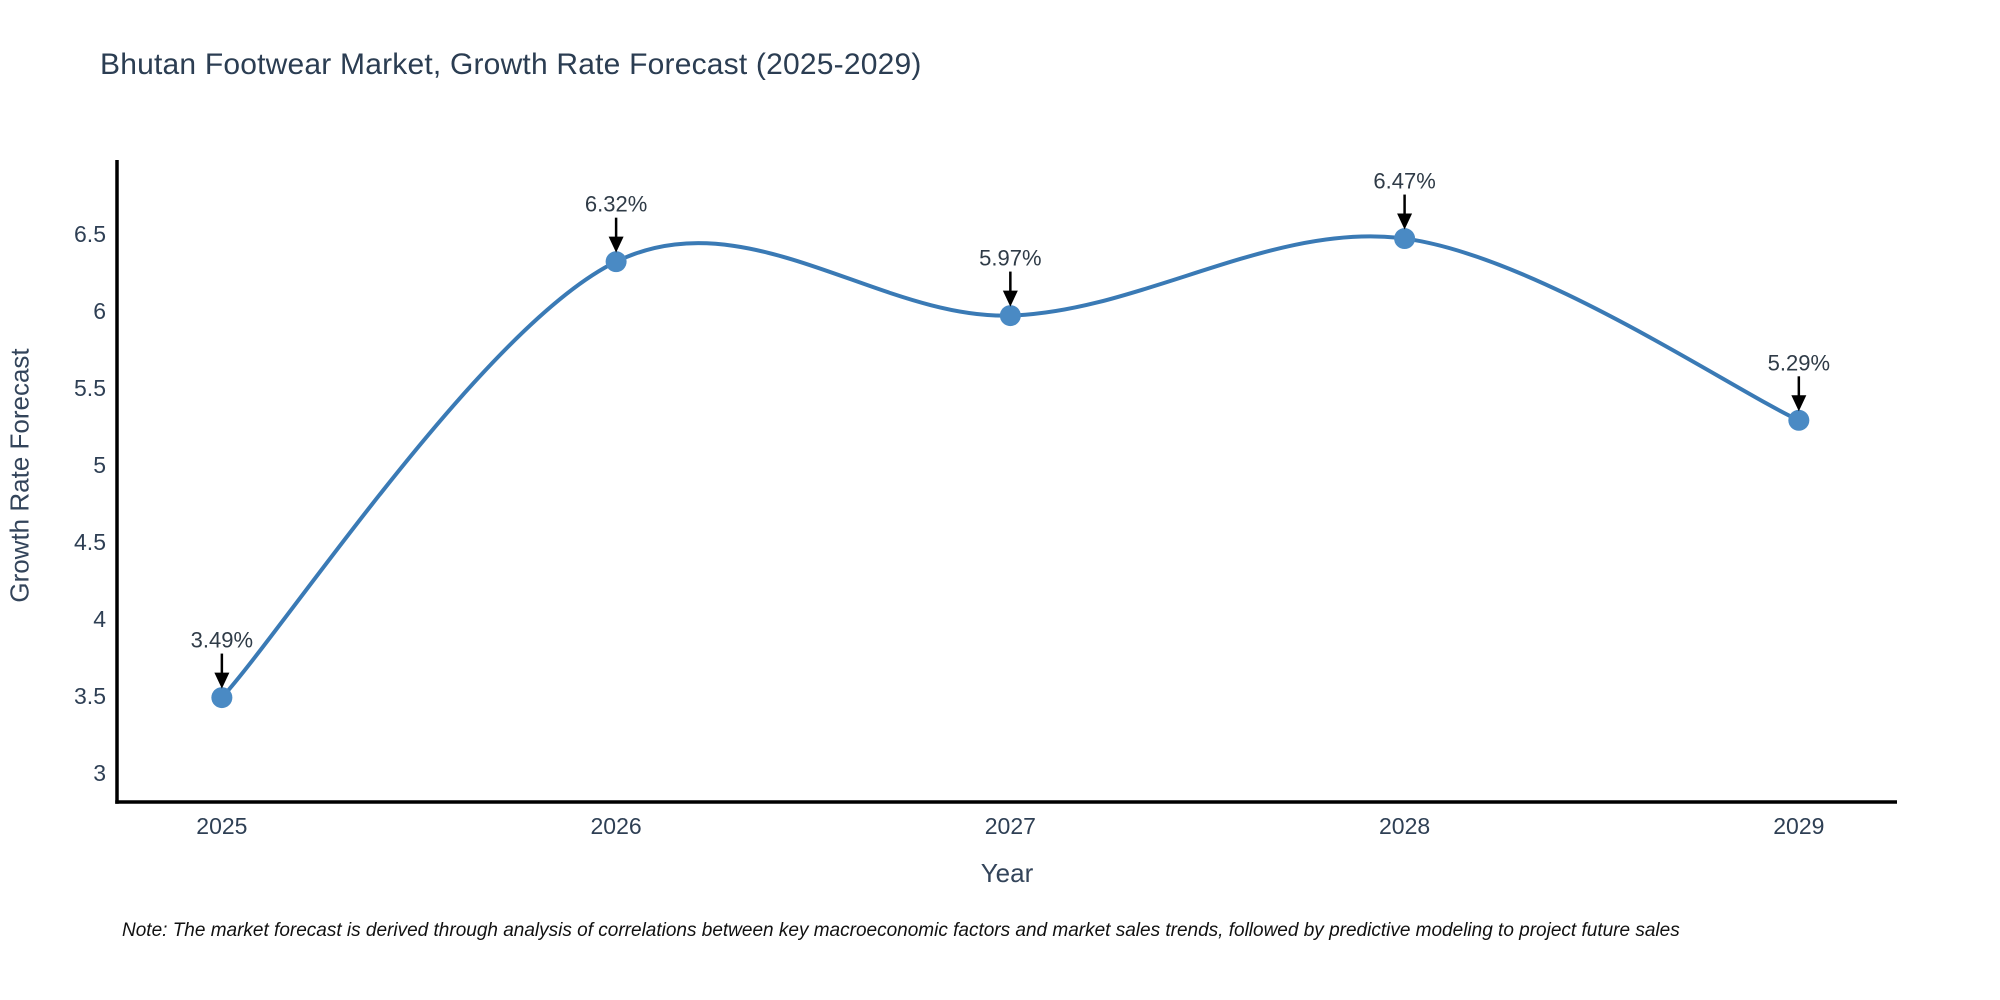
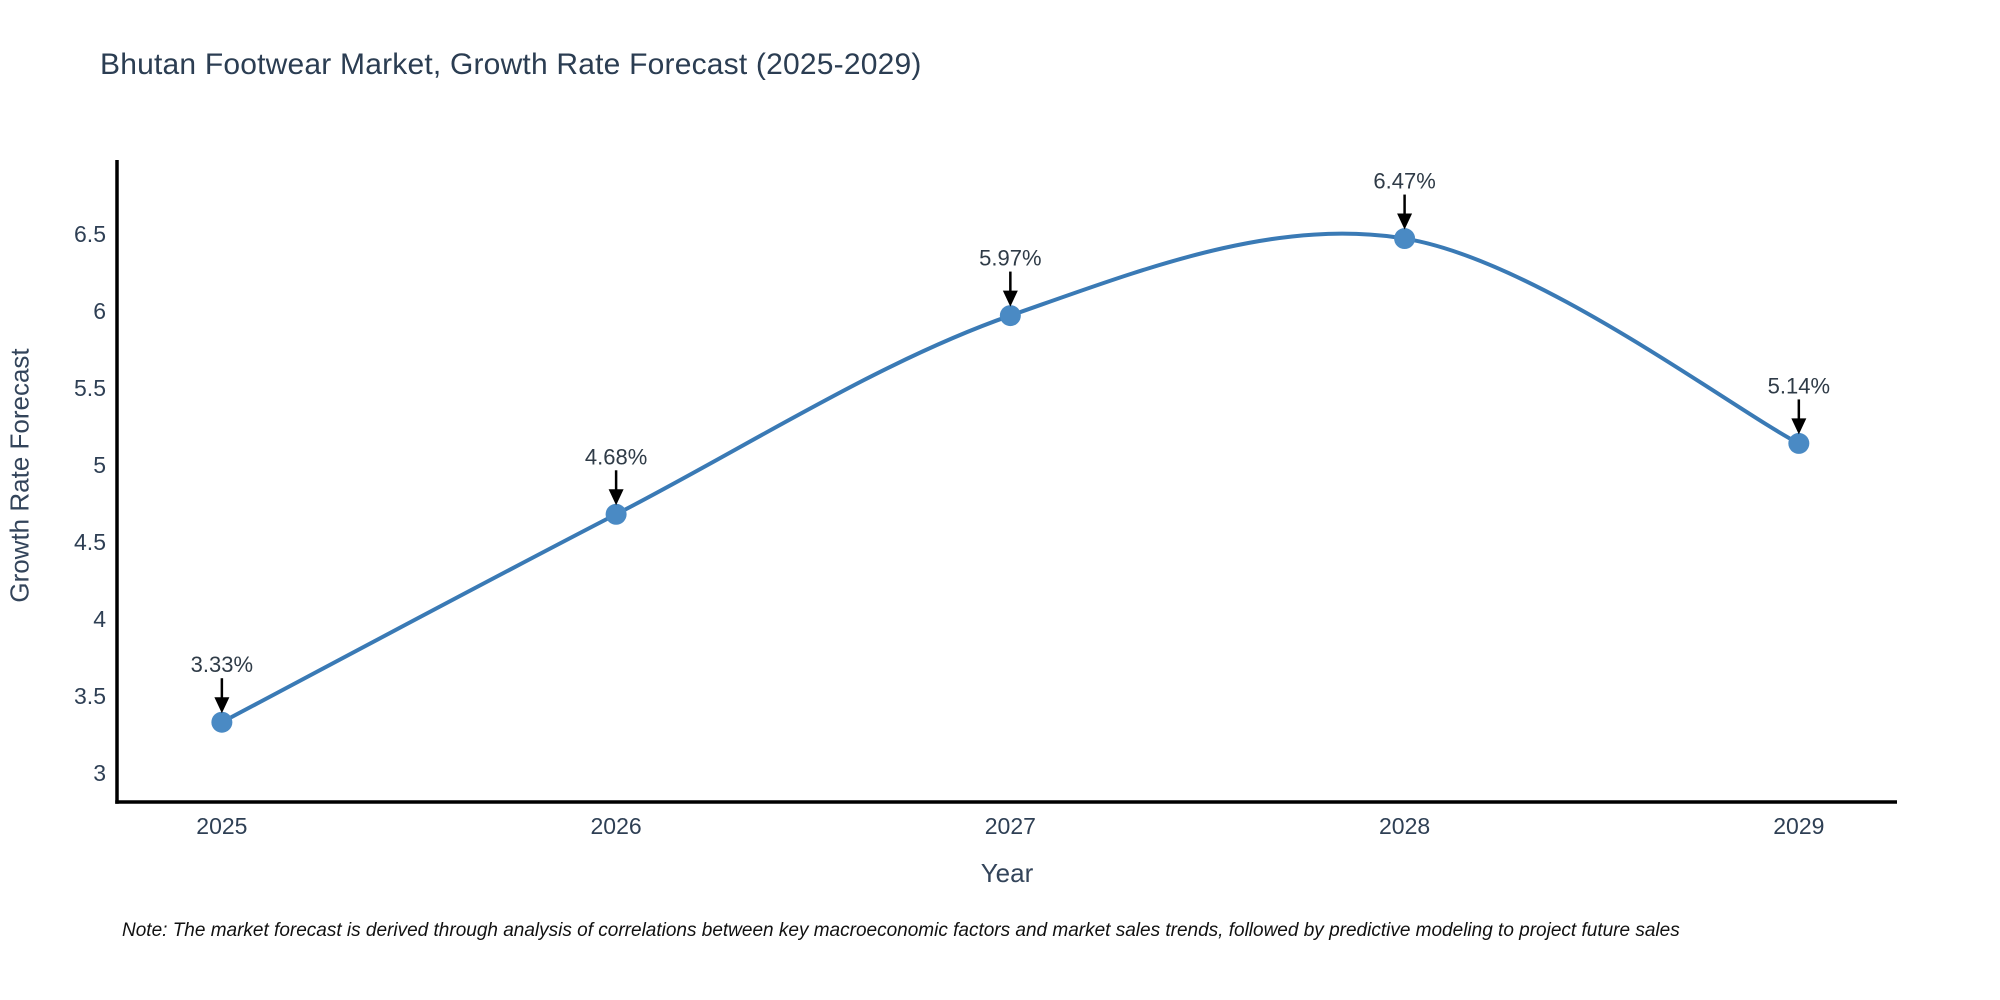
2025: 3.49% -> 3.33%
2026: 6.32% -> 4.68%
2029: 5.29% -> 5.14%
